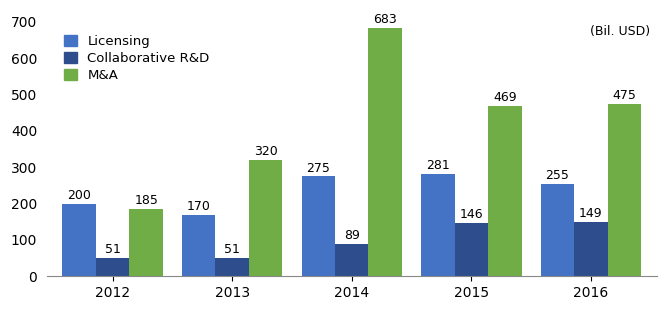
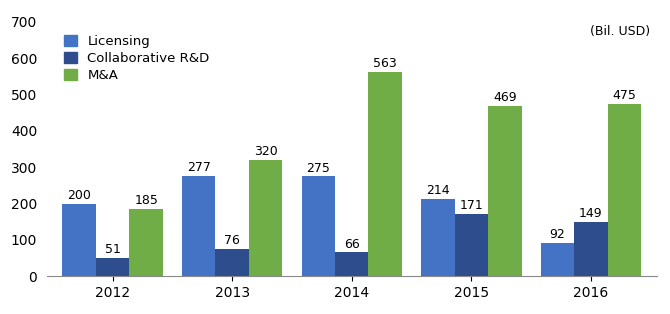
Licensing/2013: 170 -> 277
Collaborative R&D/2013: 51 -> 76
Collaborative R&D/2014: 89 -> 66
M&A/2014: 683 -> 563
Licensing/2015: 281 -> 214
Collaborative R&D/2015: 146 -> 171
Licensing/2016: 255 -> 92
